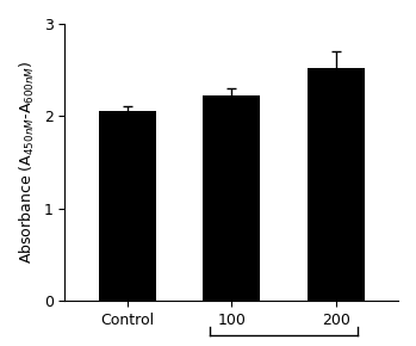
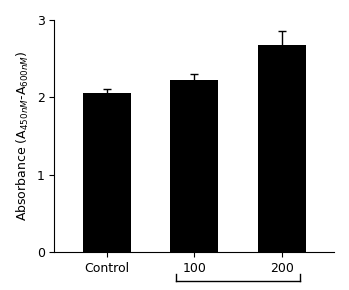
200: 2.52 -> 2.68
